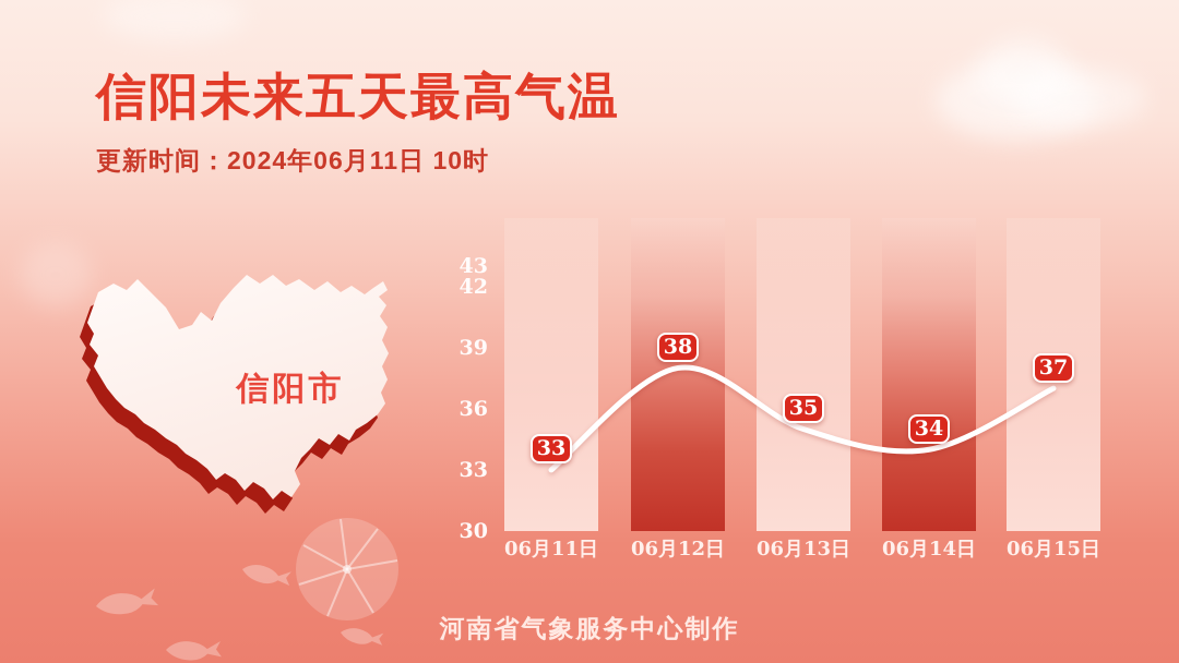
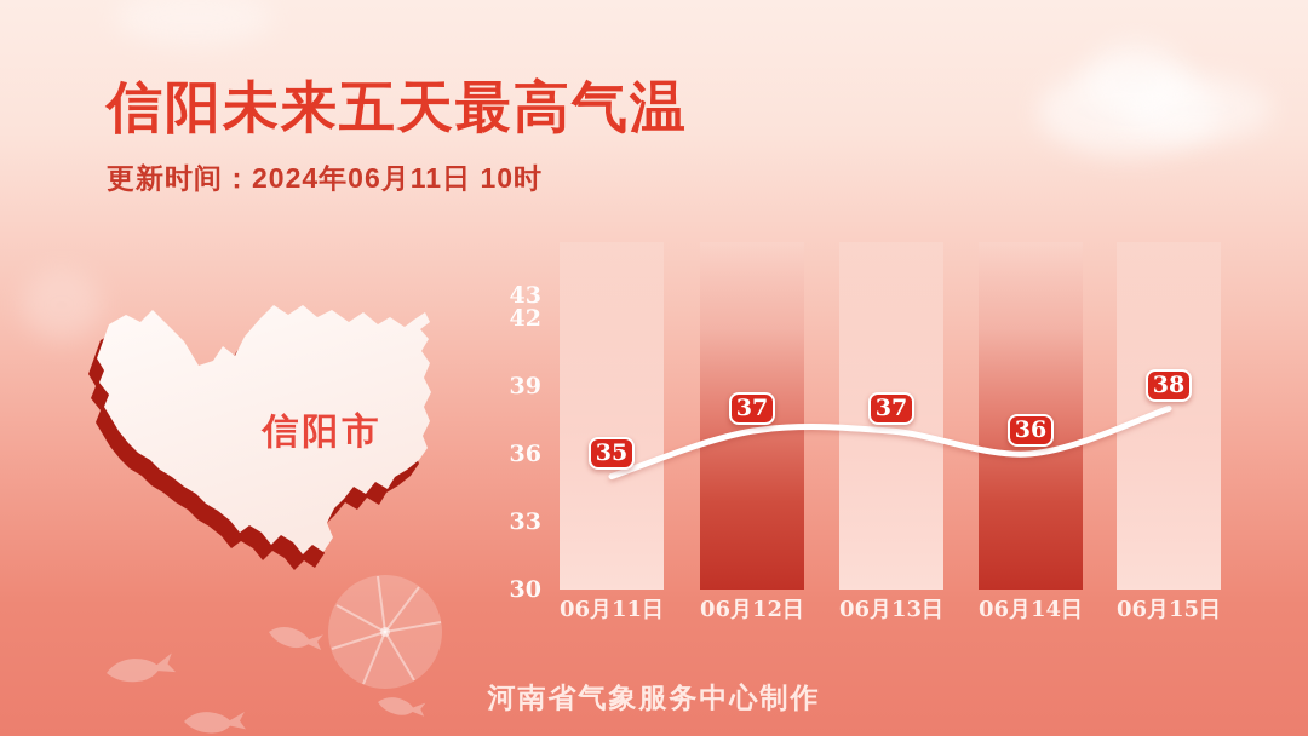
06月11日: 33 -> 35
06月12日: 38 -> 37
06月13日: 35 -> 37
06月14日: 34 -> 36
06月15日: 37 -> 38
